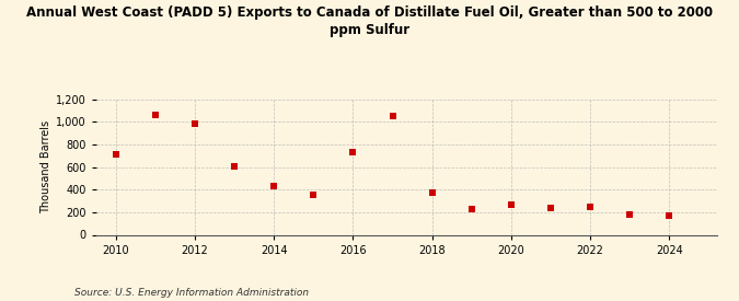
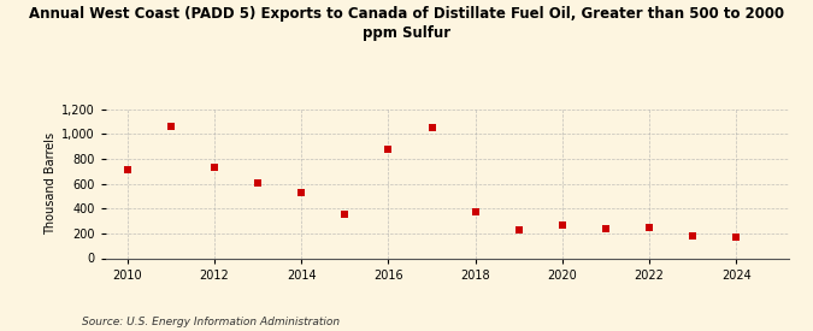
2012: 980 -> 730
2014: 430 -> 530
2016: 730 -> 880
